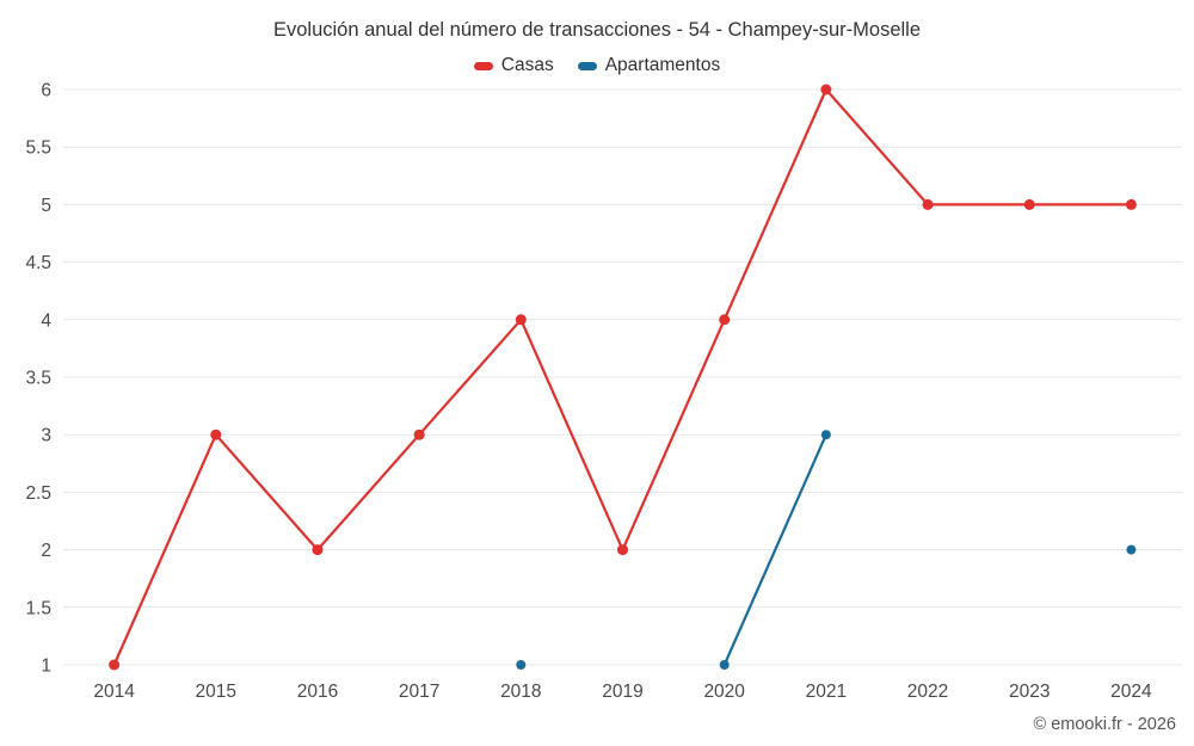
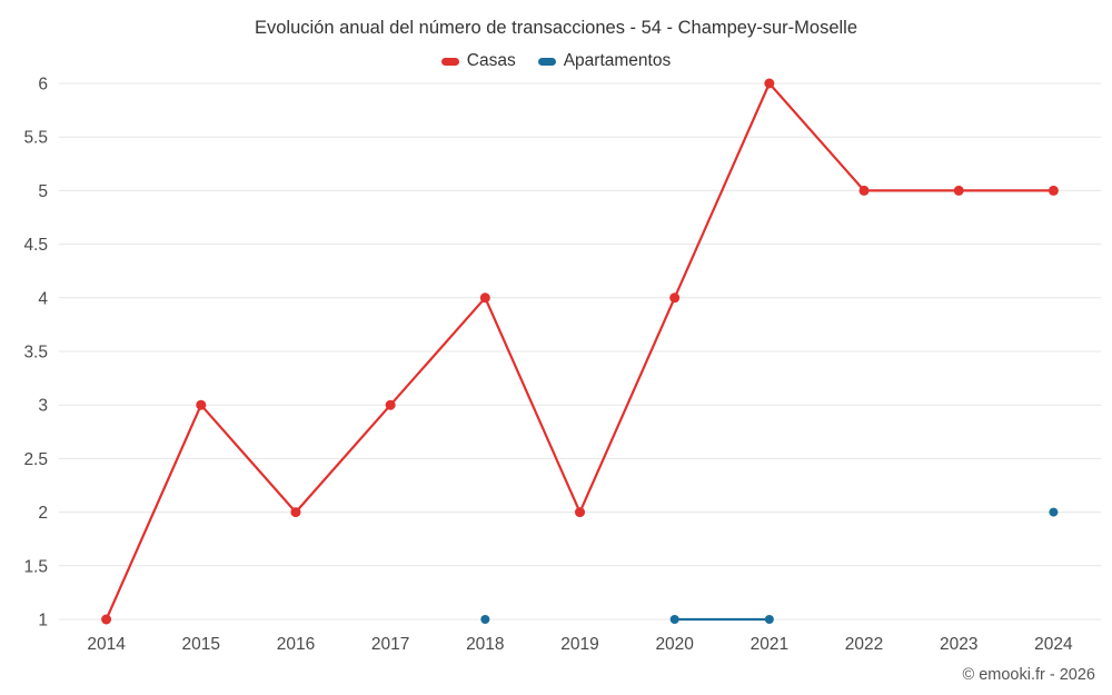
Apartamentos/2021: 3 -> 1
